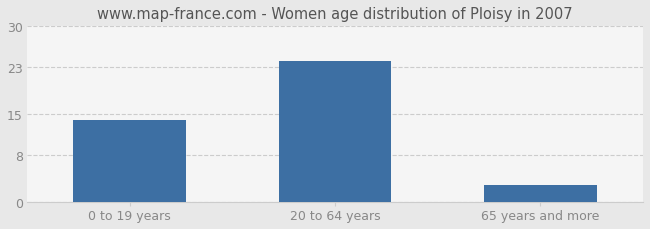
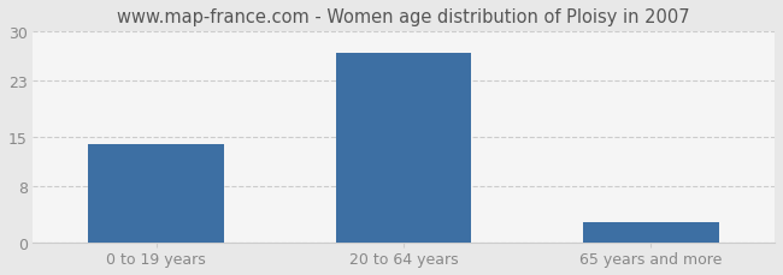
20 to 64 years: 24 -> 27
